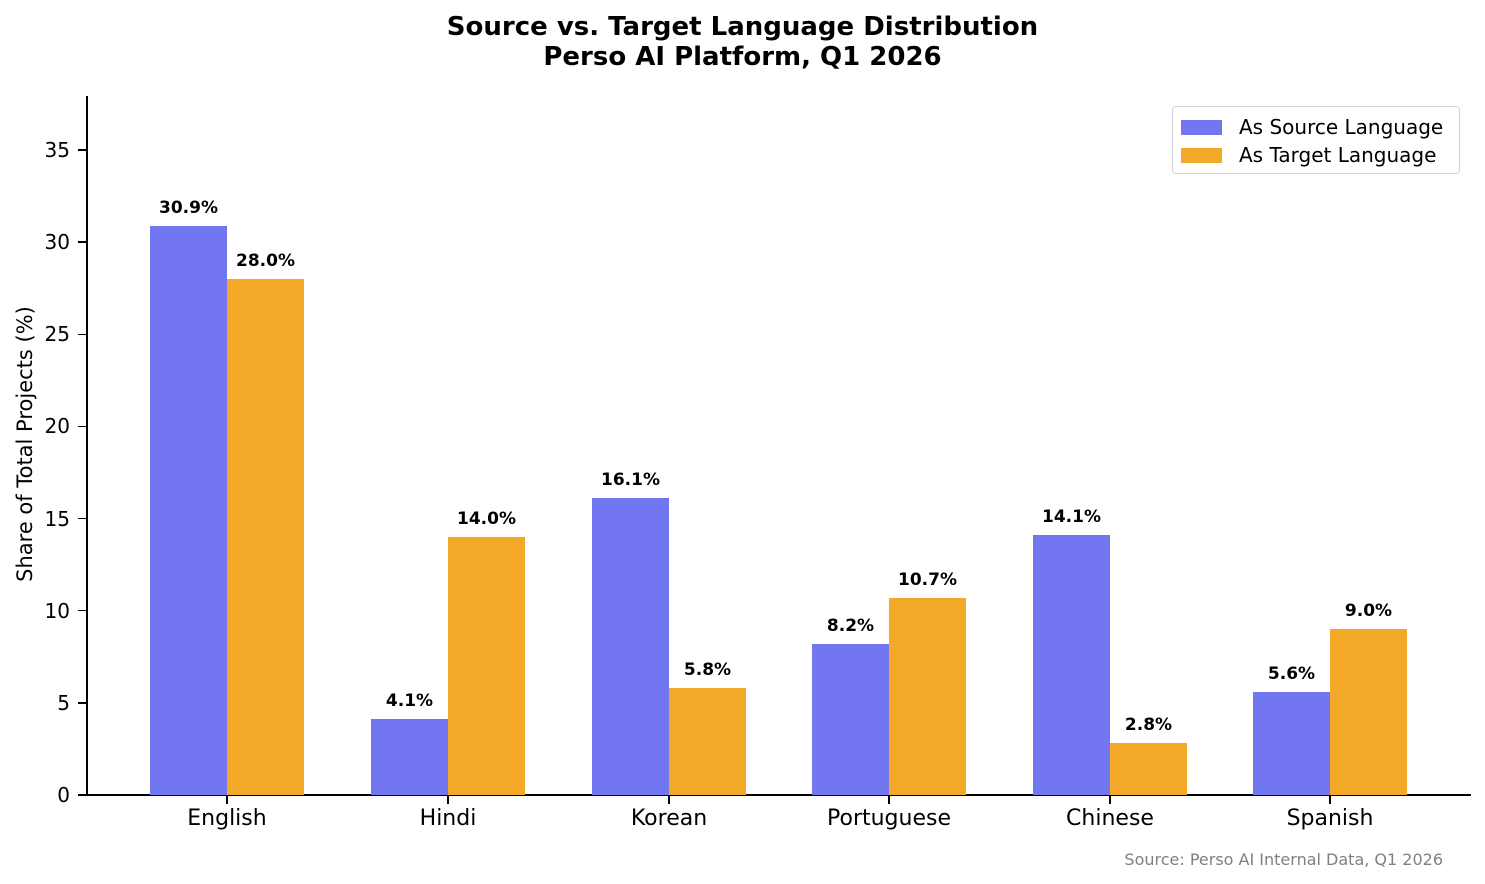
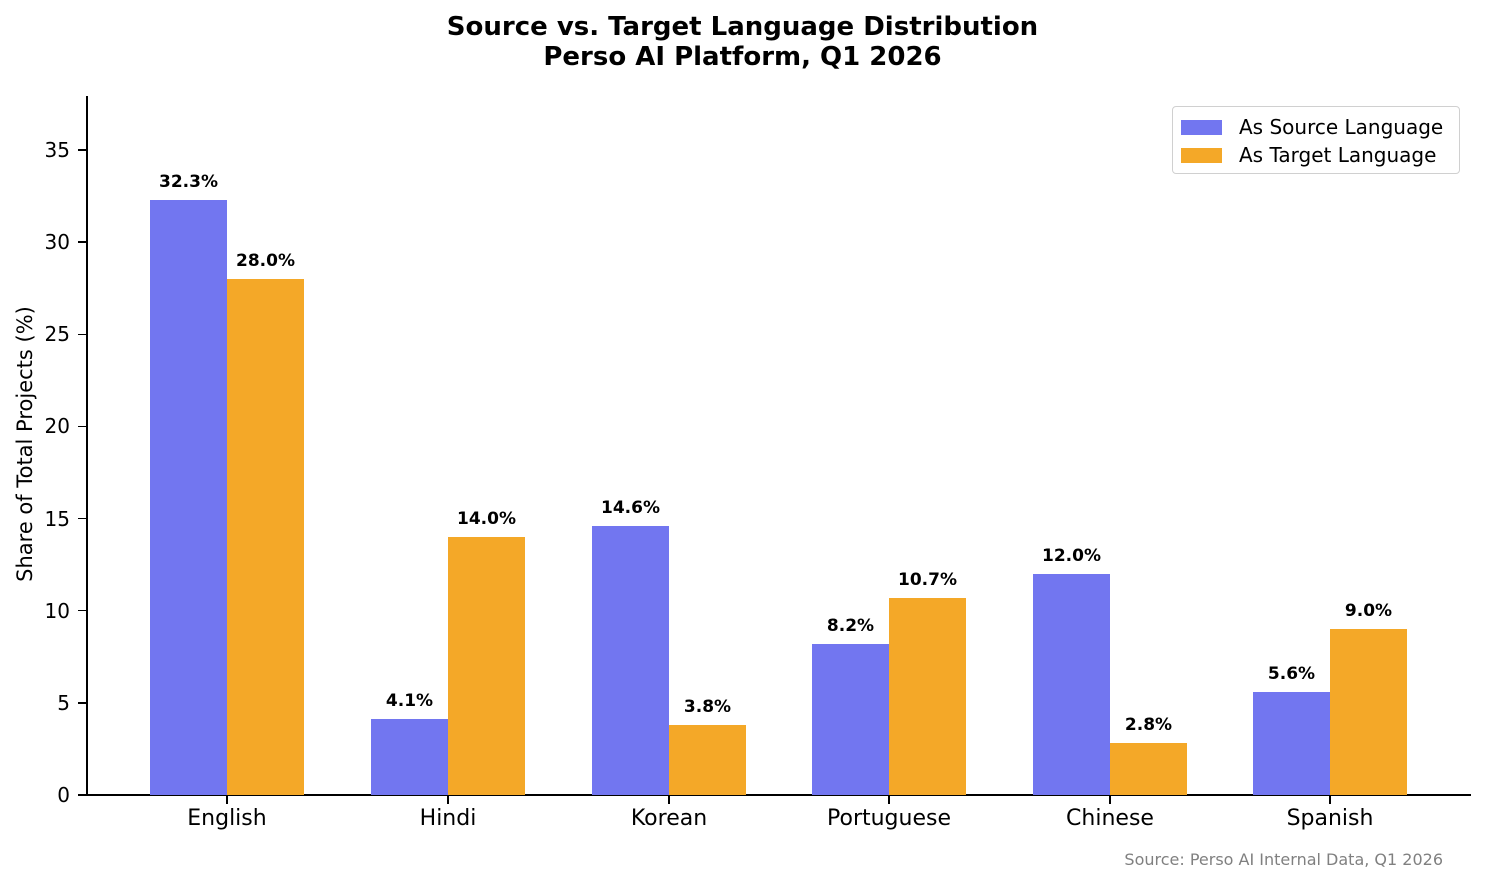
As Source Language/English: 30.9% -> 32.3%
As Source Language/Korean: 16.1% -> 14.6%
As Target Language/Korean: 5.8% -> 3.8%
As Source Language/Chinese: 14.1% -> 12.0%
